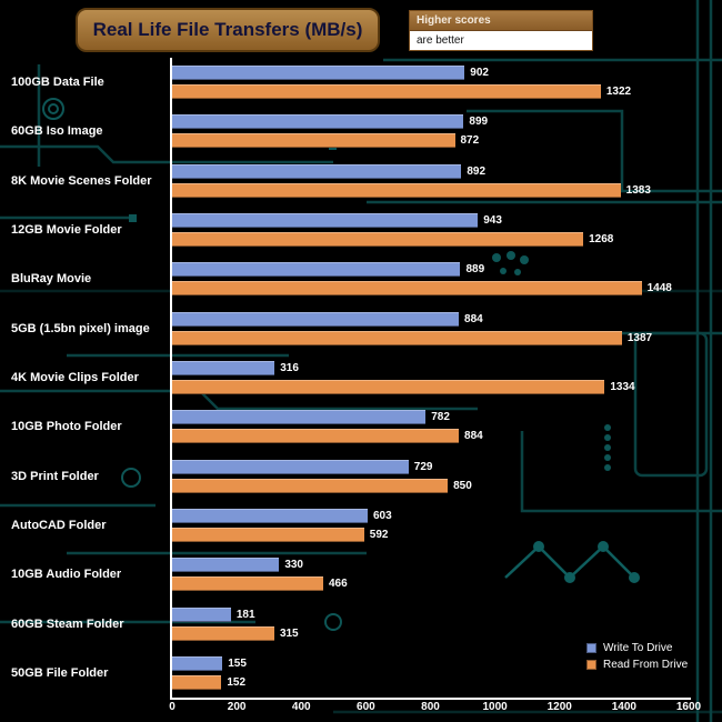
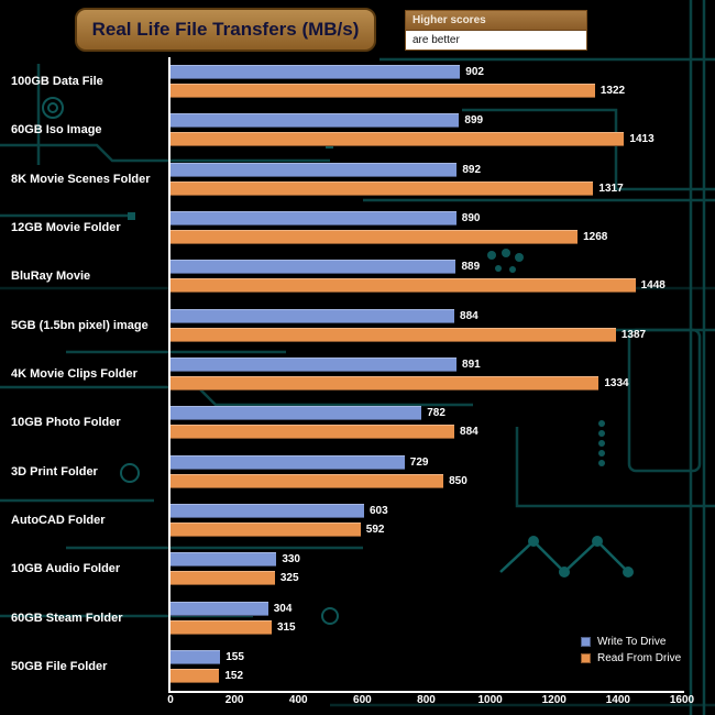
Read From Drive/60GB Iso Image: 872 -> 1413
Read From Drive/8K Movie Scenes Folder: 1383 -> 1317
Write To Drive/12GB Movie Folder: 943 -> 890
Write To Drive/4K Movie Clips Folder: 316 -> 891
Read From Drive/10GB Audio Folder: 466 -> 325
Write To Drive/60GB Steam Folder: 181 -> 304
